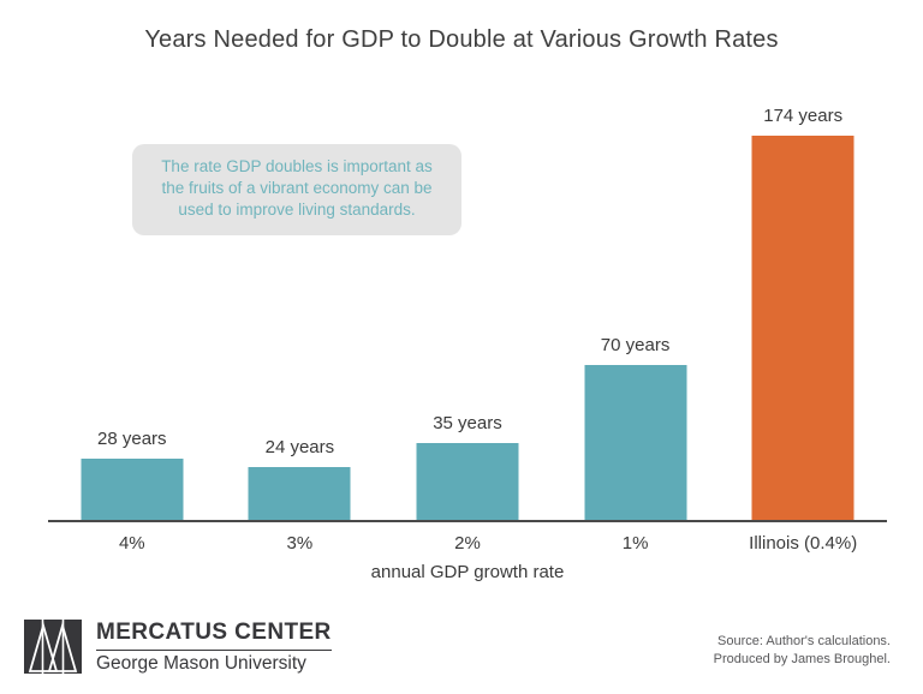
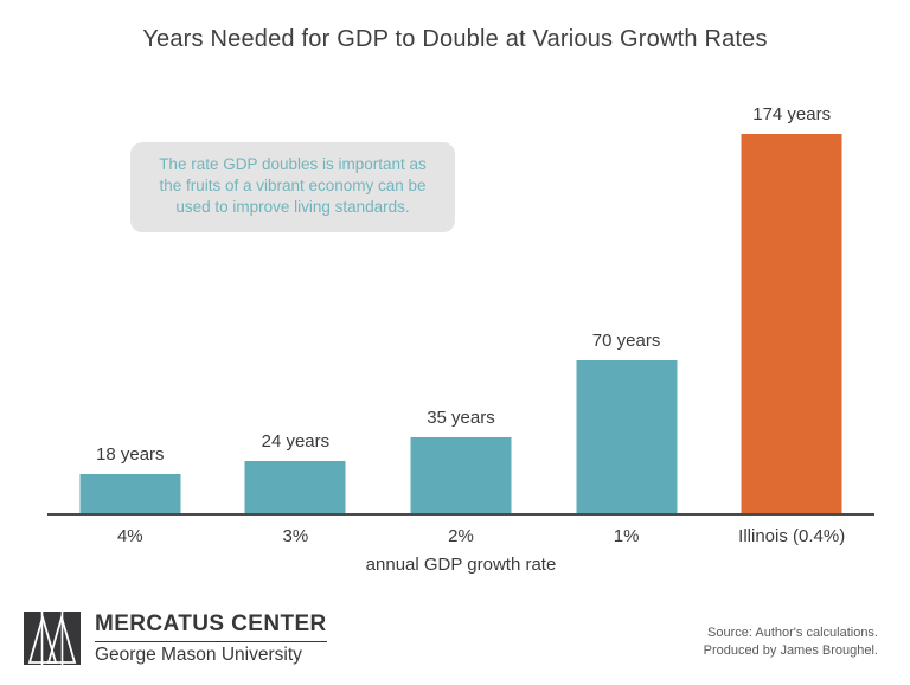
4%: 28 -> 18
